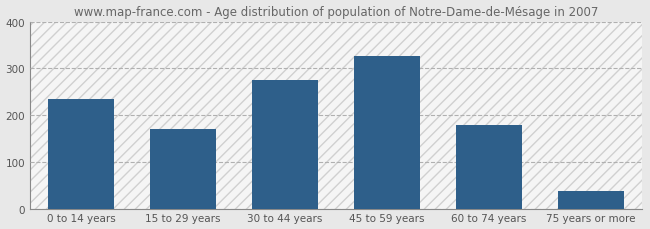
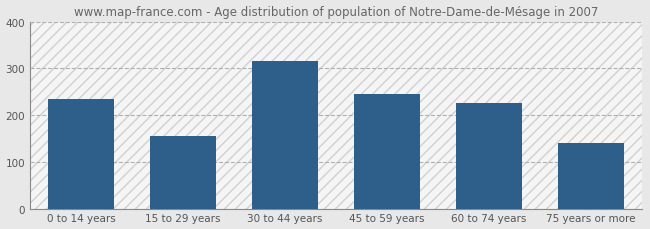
15 to 29 years: 170 -> 155
30 to 44 years: 275 -> 315
45 to 59 years: 327 -> 245
60 to 74 years: 178 -> 225
75 years or more: 38 -> 140
